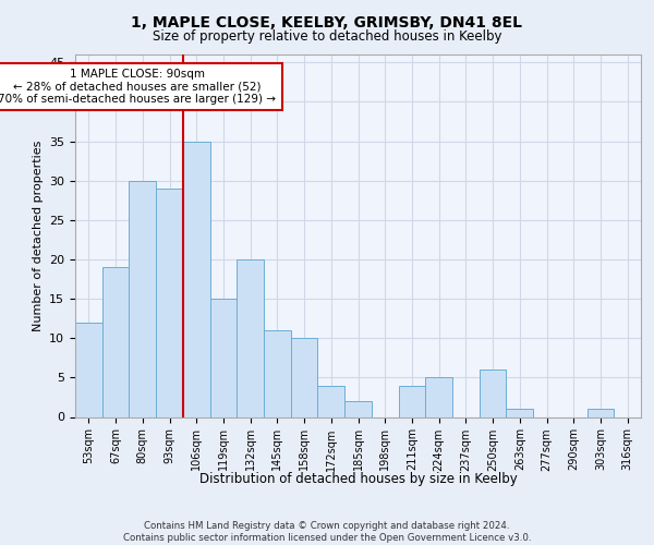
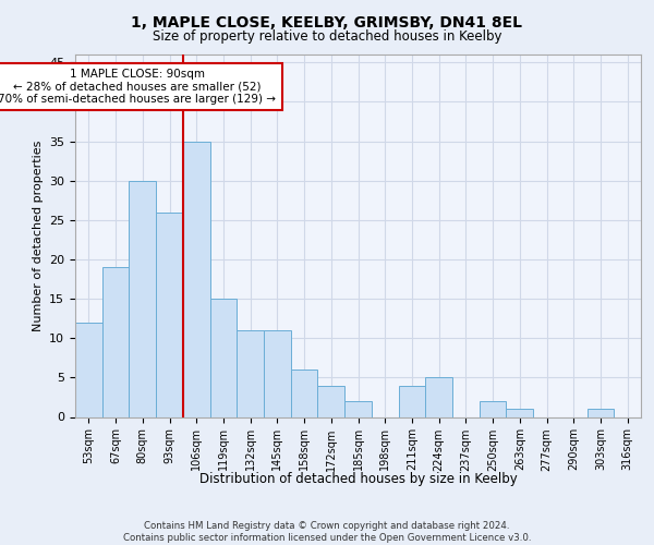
93sqm: 29 -> 26
132sqm: 20 -> 11
158sqm: 10 -> 6
250sqm: 6 -> 2
